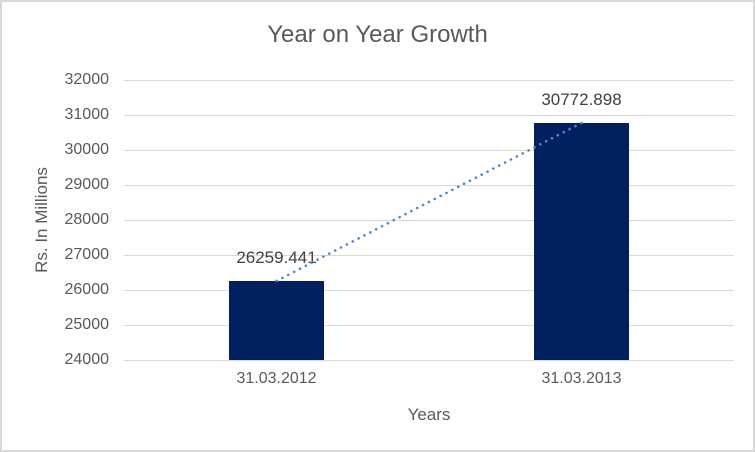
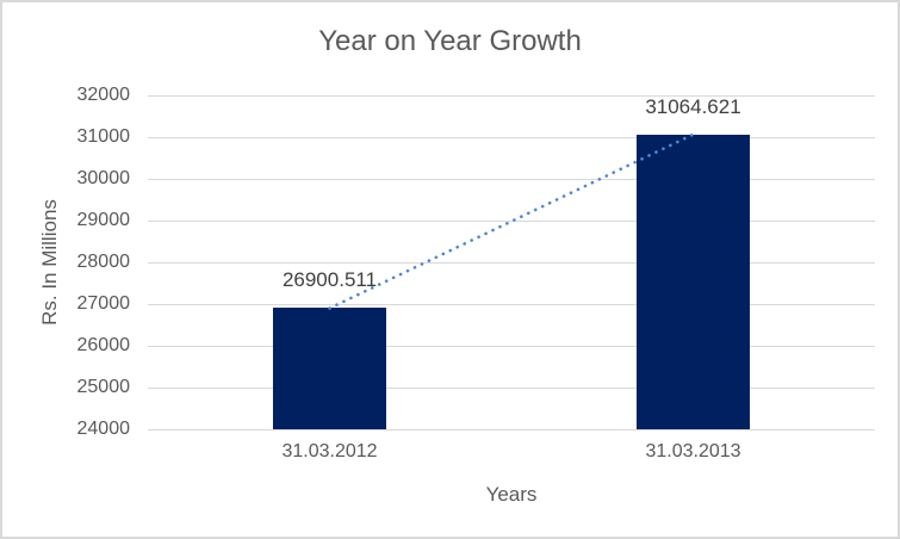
31.03.2012: 26259.441 -> 26900.511
31.03.2013: 30772.898 -> 31064.621
